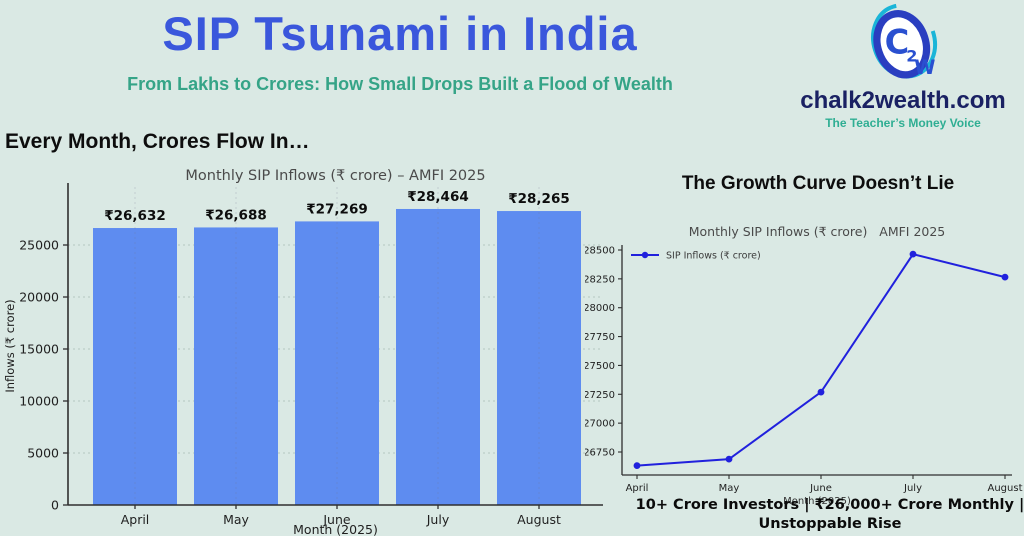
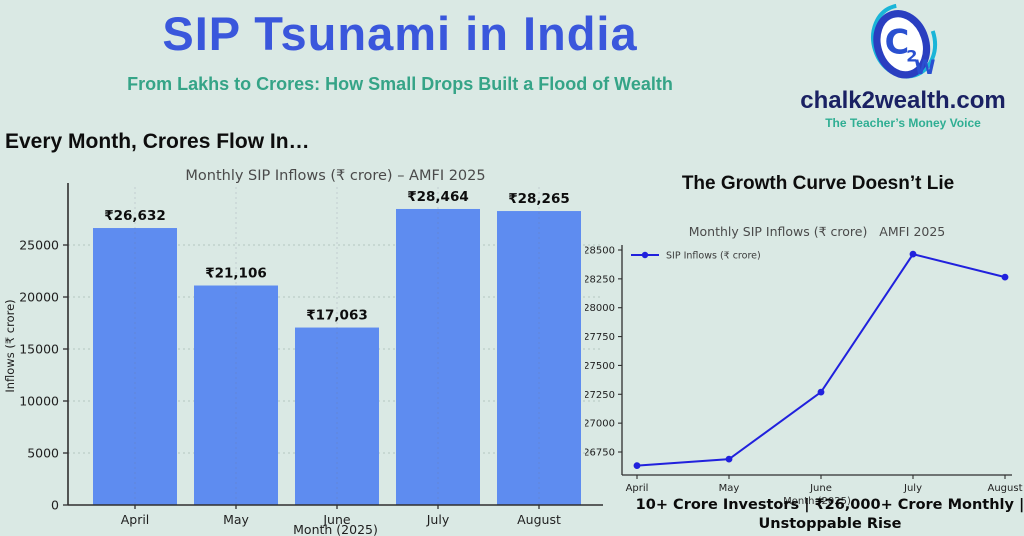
Monthly SIP Inflows (₹ crore) – AMFI 2025/May: 26,688 -> 21,106
Monthly SIP Inflows (₹ crore) – AMFI 2025/June: 27,269 -> 17,063
